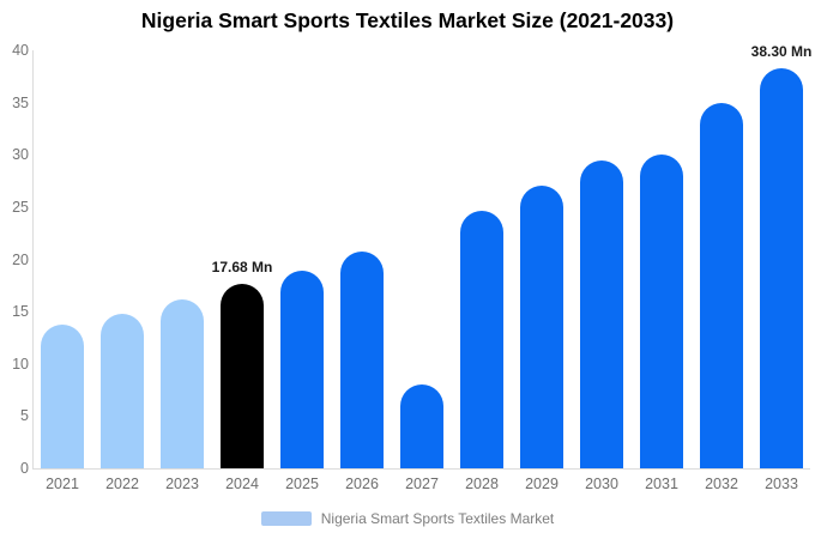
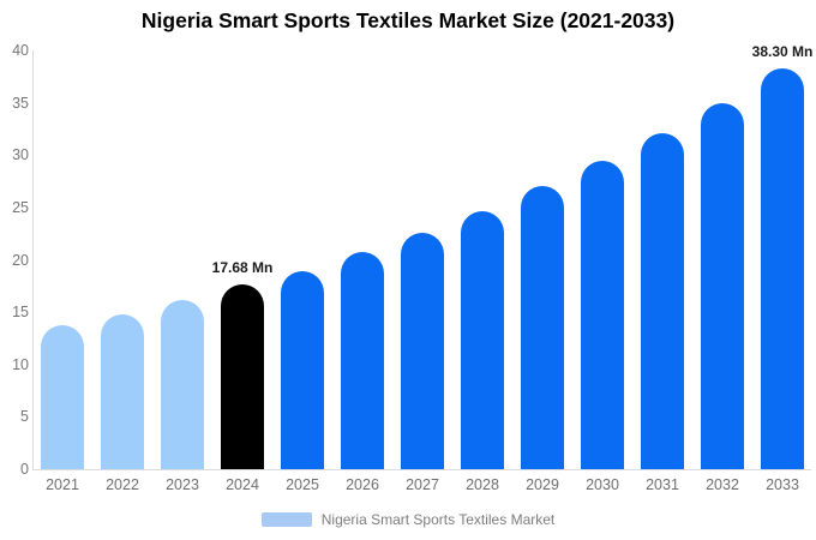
2027: 8 -> 23
2031: 30 -> 32
